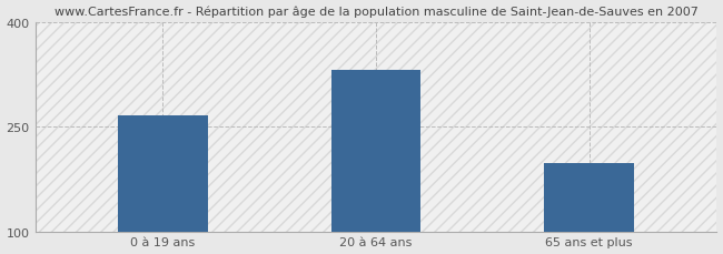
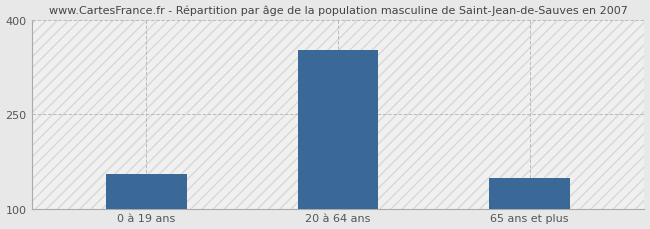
0 à 19 ans: 266 -> 155
20 à 64 ans: 332 -> 352
65 ans et plus: 198 -> 148
